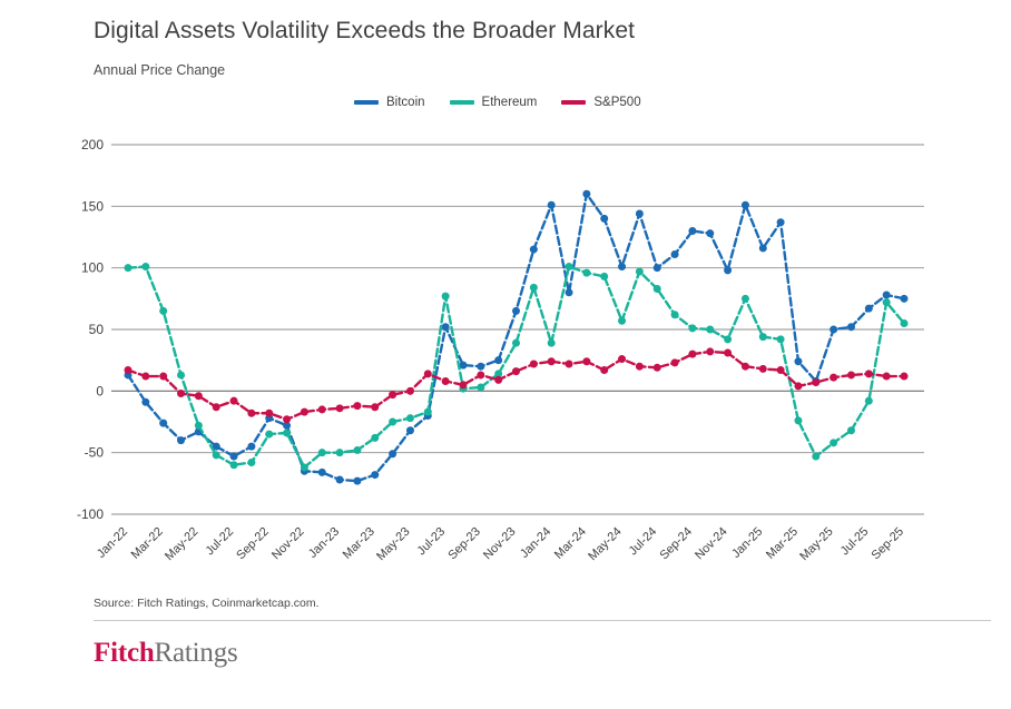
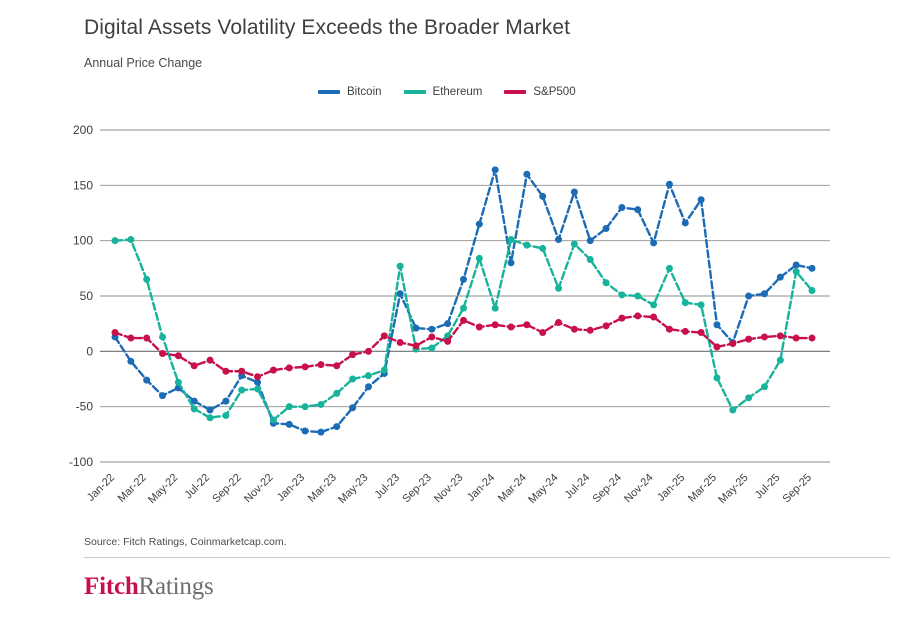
S&P500/Nov-23: 16 -> 28
Bitcoin/Jan-24: 151 -> 164
